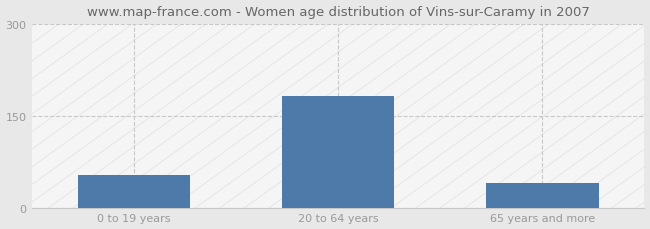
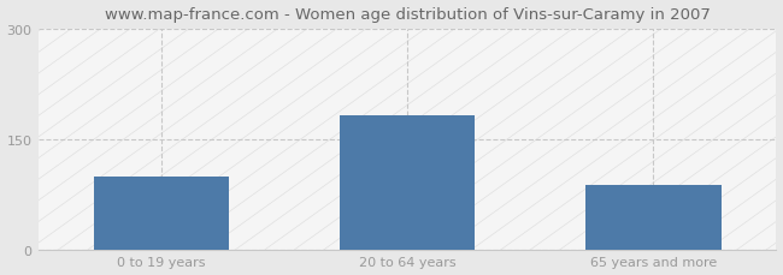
0 to 19 years: 54 -> 100
65 years and more: 40 -> 88
